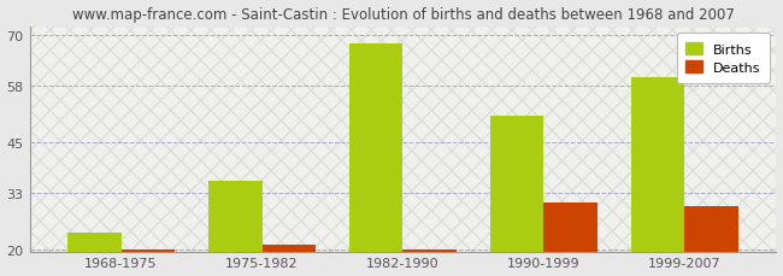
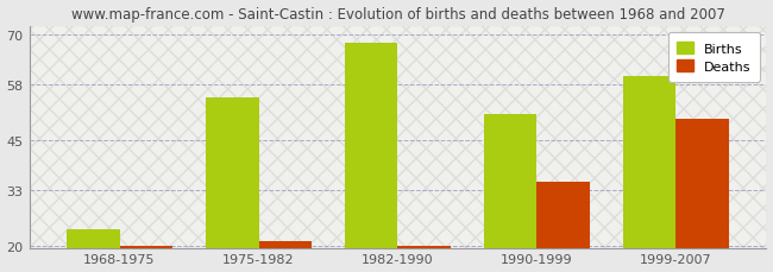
Births/1975-1982: 36 -> 55
Deaths/1990-1999: 31 -> 35
Deaths/1999-2007: 30 -> 50
